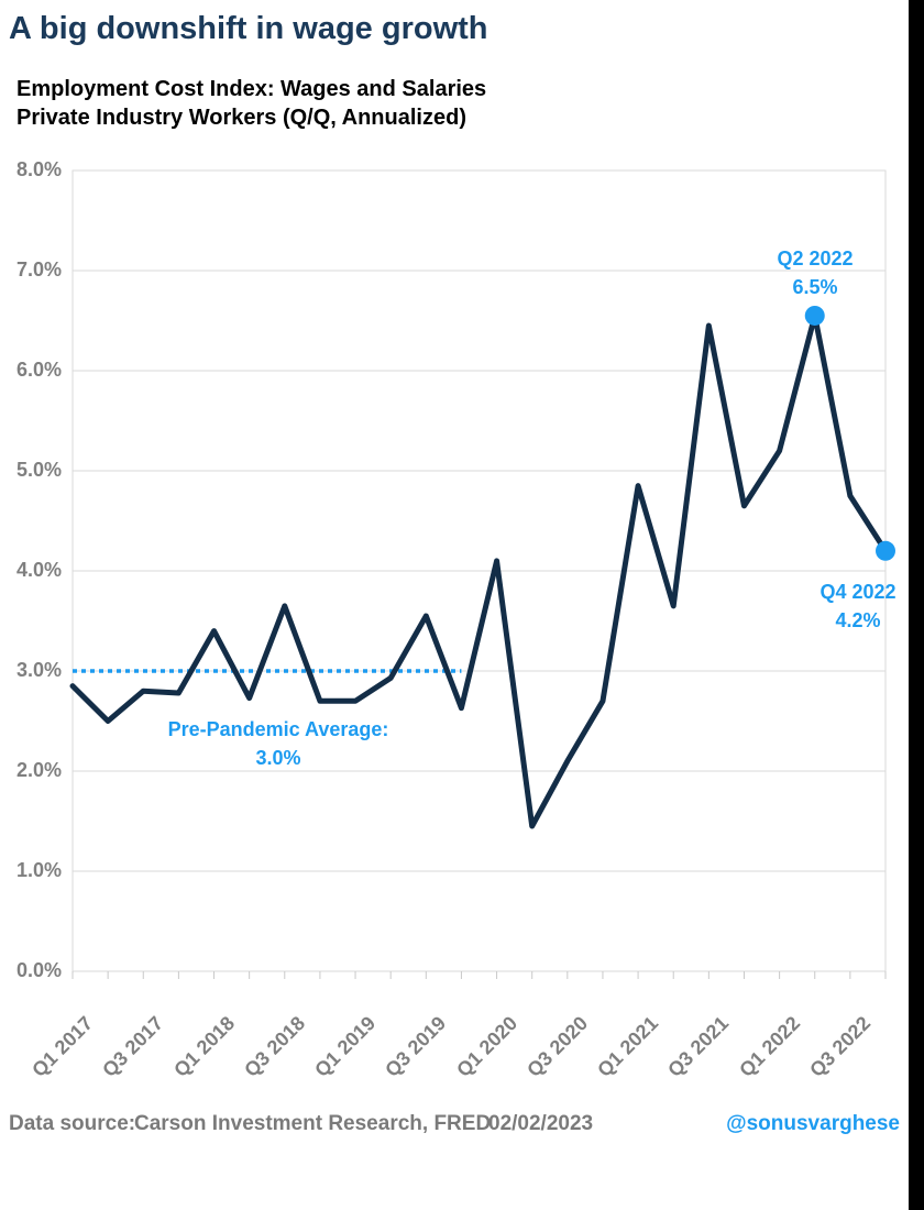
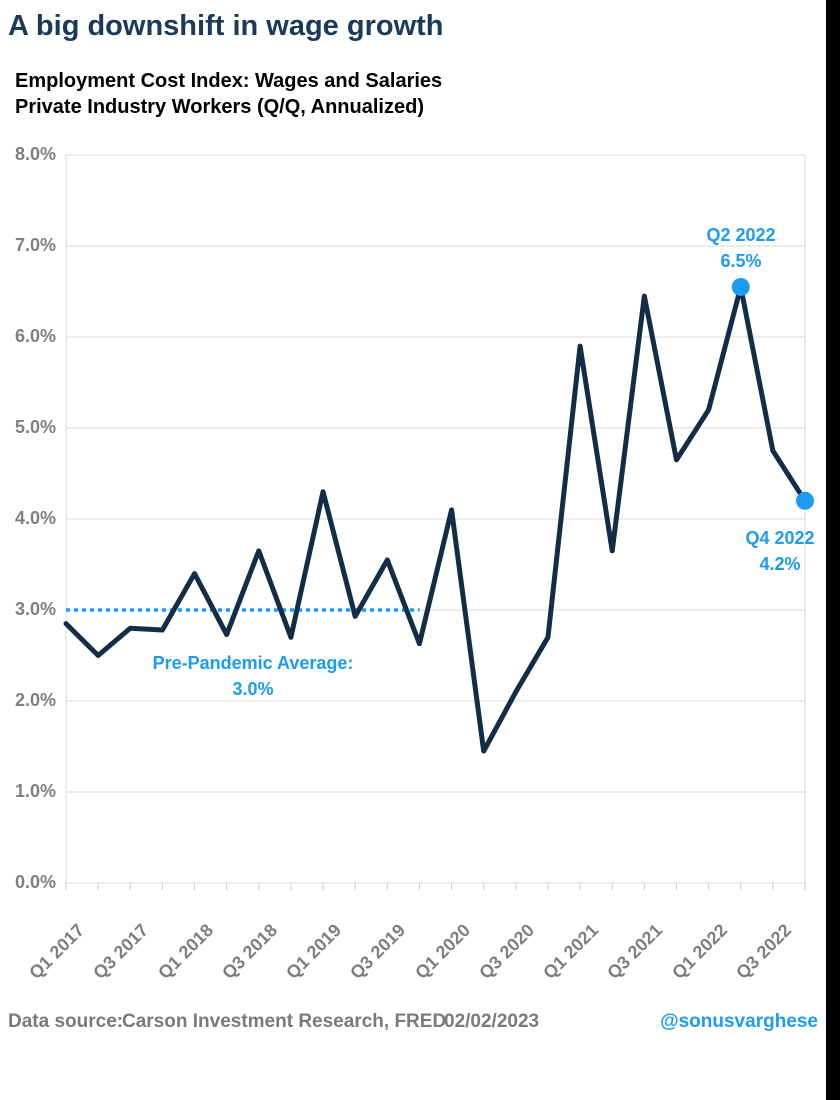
Q1 2019: 2.7% -> 4.3%
Q1 2021: 4.8% -> 5.9%
